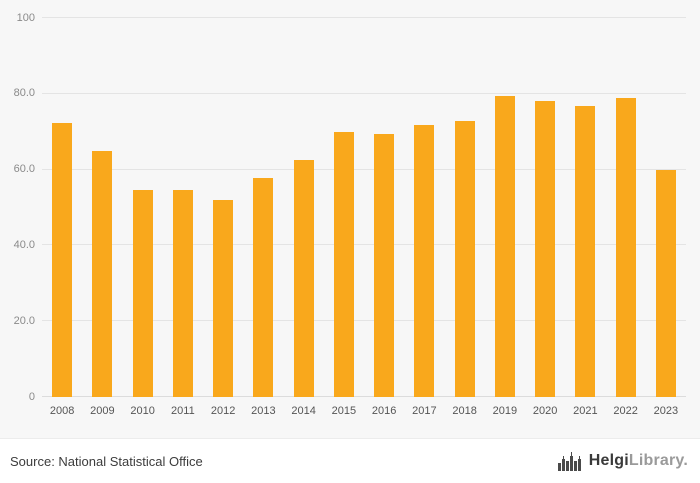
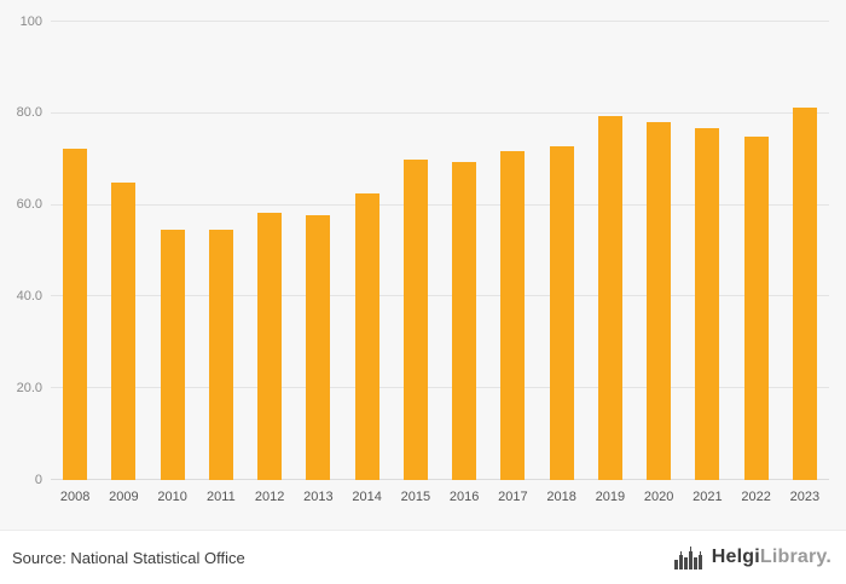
2012: 52 -> 58
2022: 79 -> 75
2023: 60 -> 81
